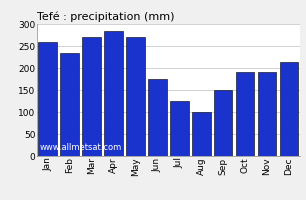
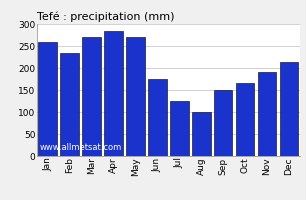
Oct: 190 -> 165
